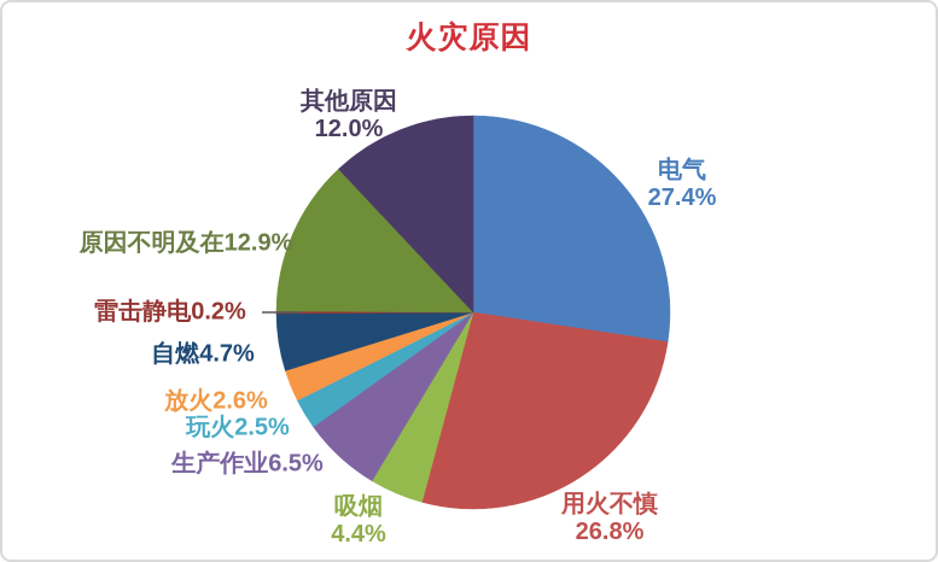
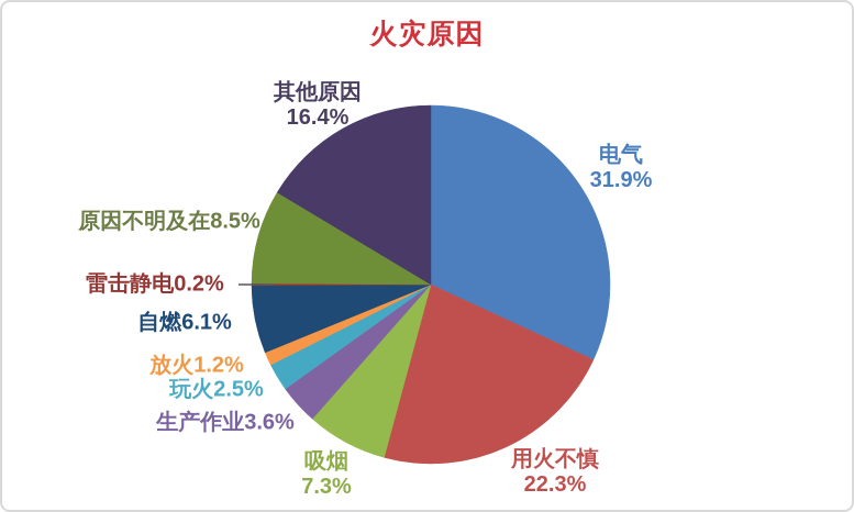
电气: 27.4% -> 31.9%
用火不慎: 26.8% -> 22.3%
吸烟: 4.4% -> 7.3%
生产作业: 6.5% -> 3.6%
放火: 2.6% -> 1.2%
自燃: 4.7% -> 6.1%
原因不明及在: 12.9% -> 8.5%
其他原因: 12.0% -> 16.4%
